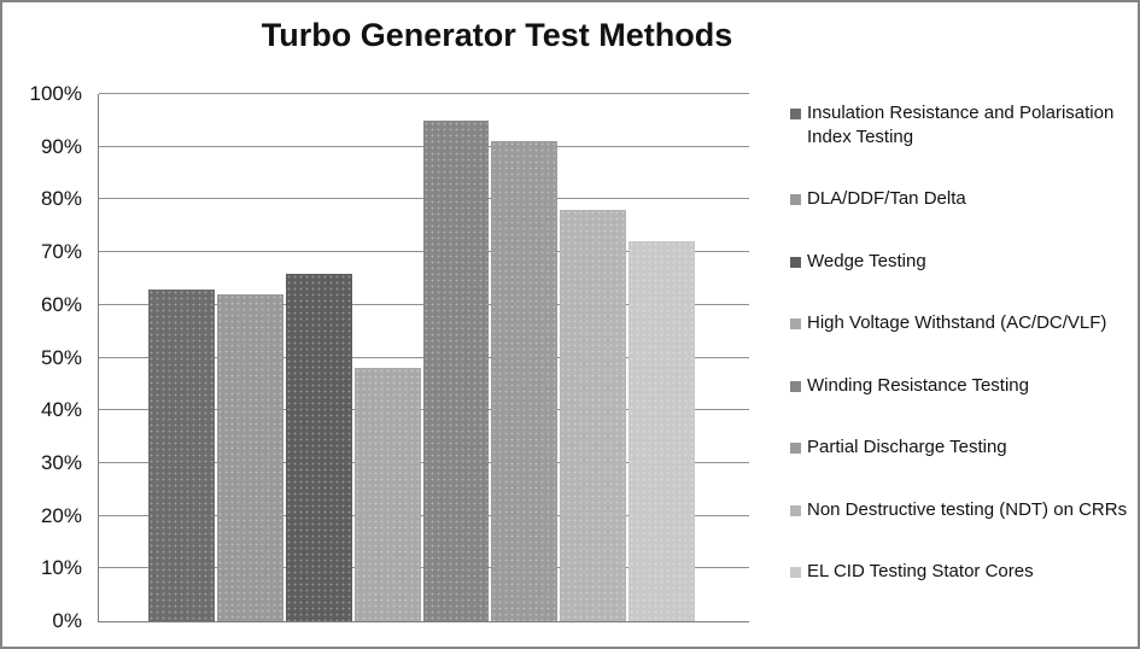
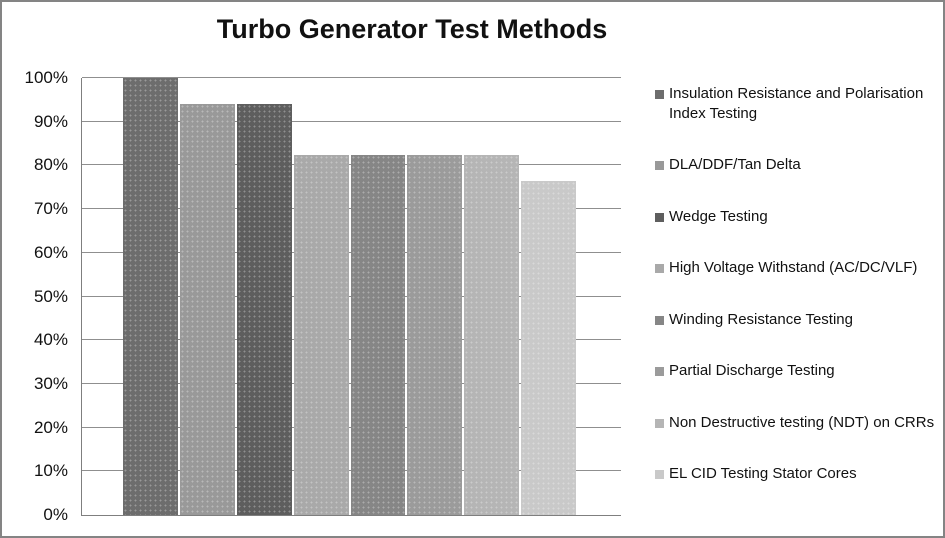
Insulation Resistance and Polarisation Index Testing: 63% -> 100%
DLA/DDF/Tan Delta: 62% -> 94%
Wedge Testing: 66% -> 94%
High Voltage Withstand (AC/DC/VLF): 48% -> 82%
Winding Resistance Testing: 95% -> 82%
Partial Discharge Testing: 91% -> 82%
Non Destructive testing (NDT) on CRRs: 78% -> 82%
EL CID Testing Stator Cores: 72% -> 76%
